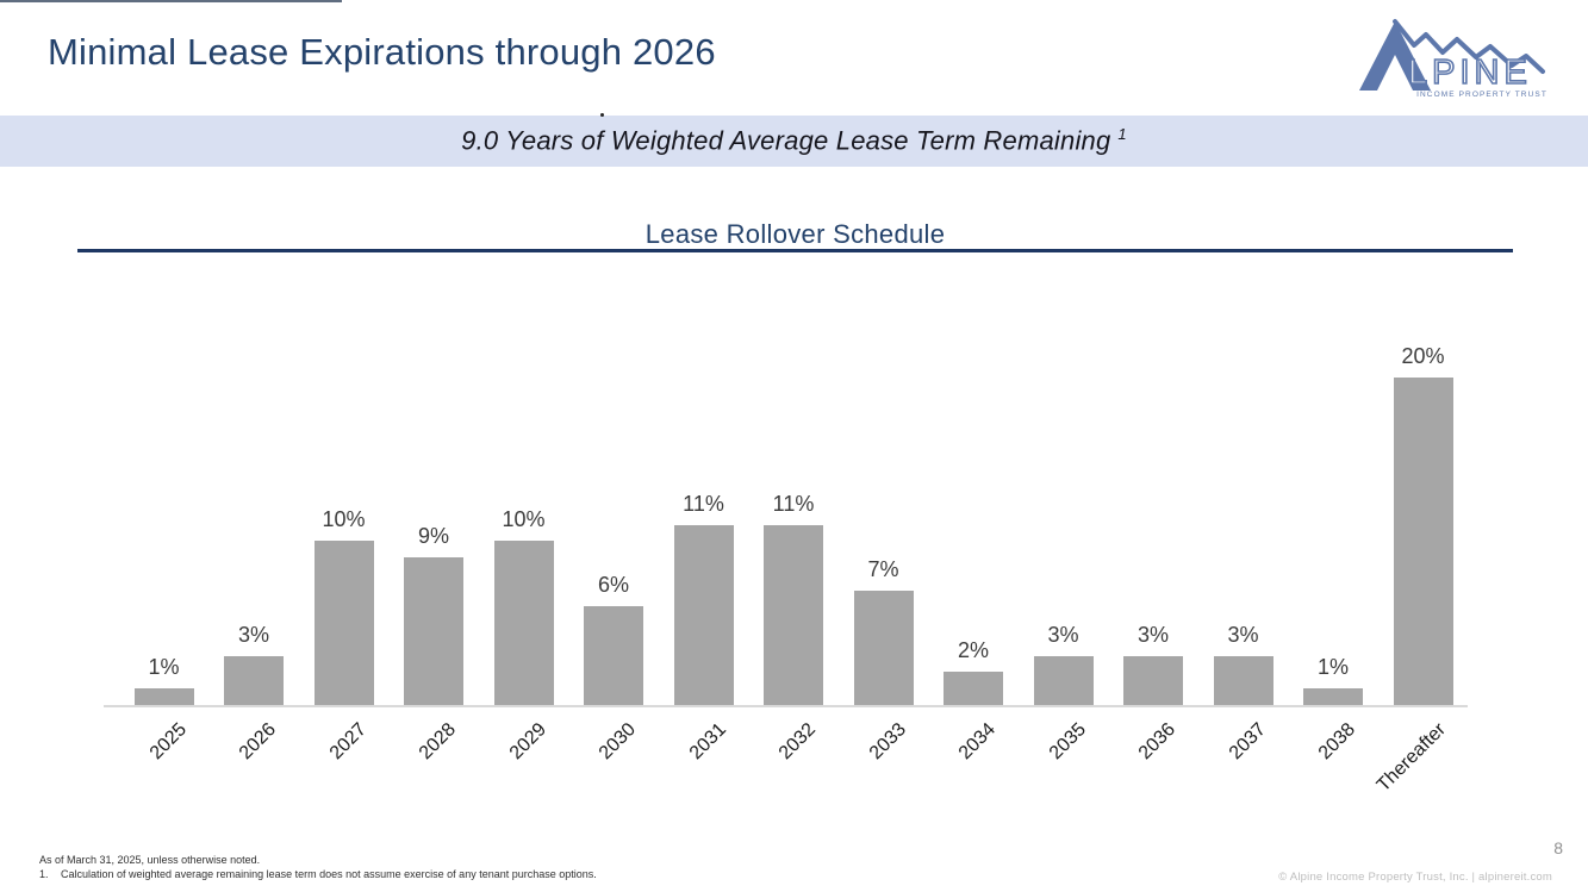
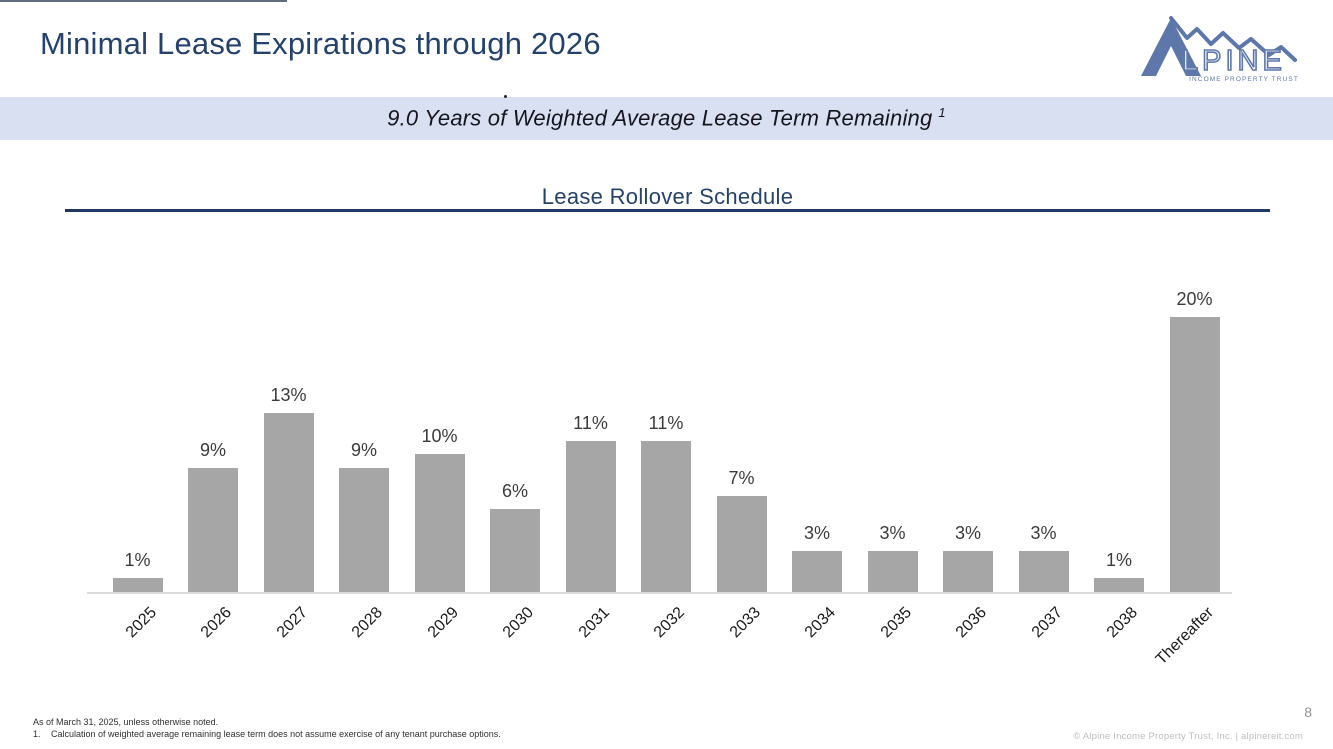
2026: 3% -> 9%
2027: 10% -> 13%
2034: 2% -> 3%
